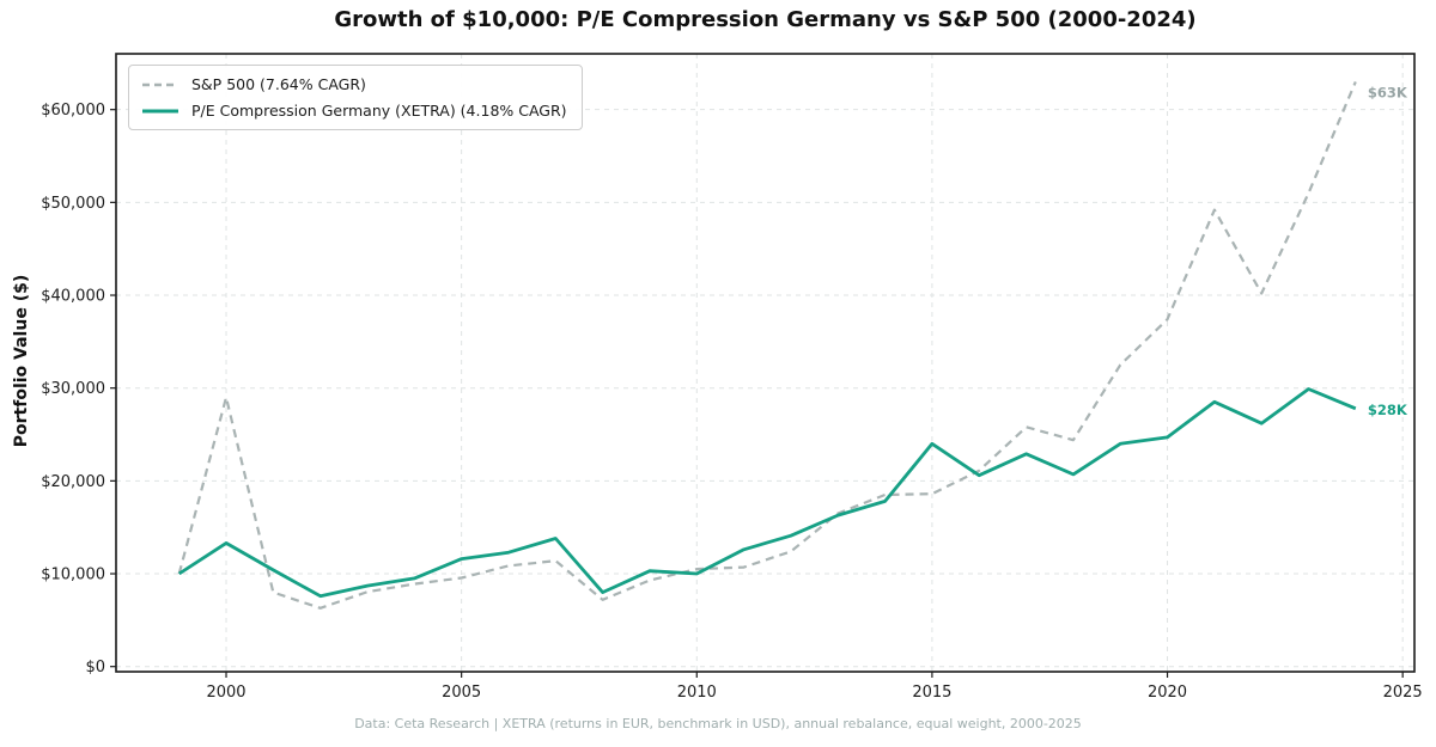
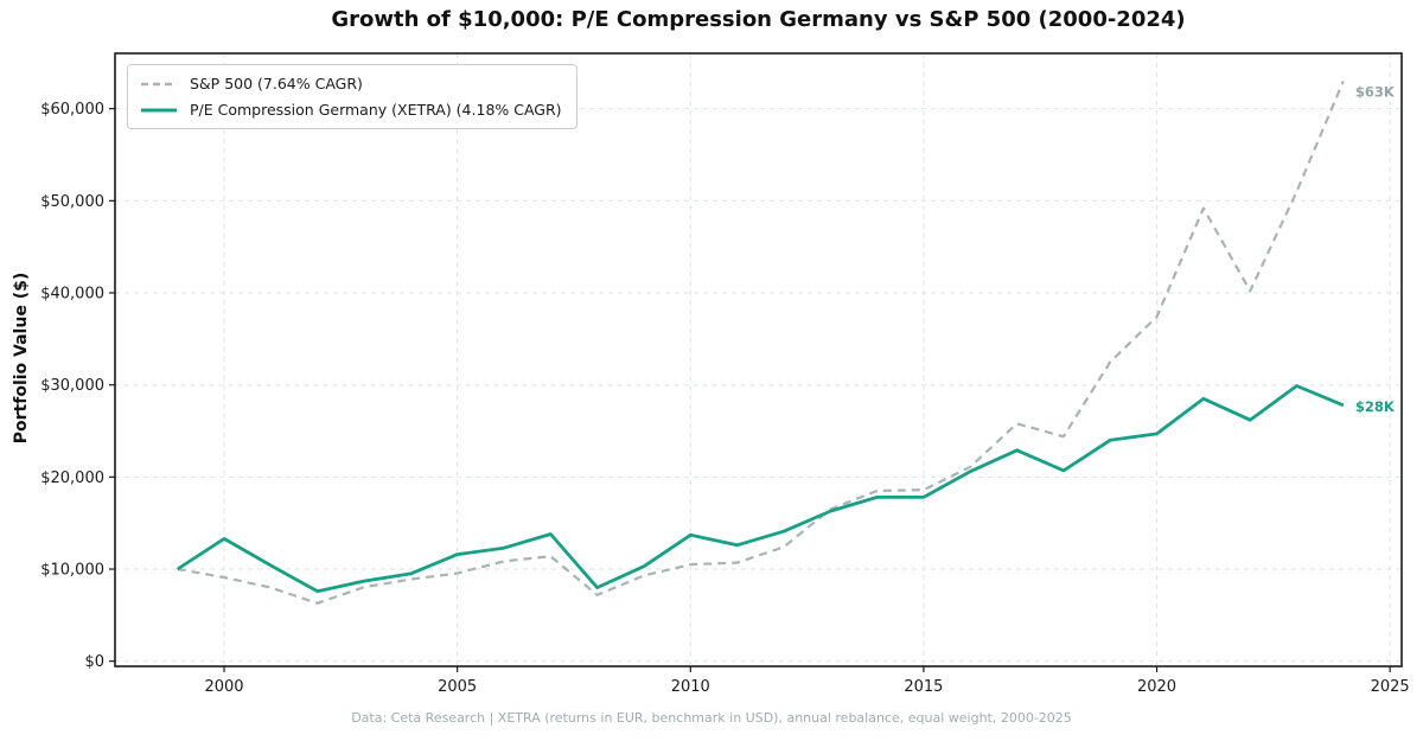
S&P 500 (7.64% CAGR)/2000: $29000 -> $9000
P/E Compression Germany (XETRA) (4.18% CAGR)/2010: $10000 -> $14000
P/E Compression Germany (XETRA) (4.18% CAGR)/2015: $24000 -> $18000
